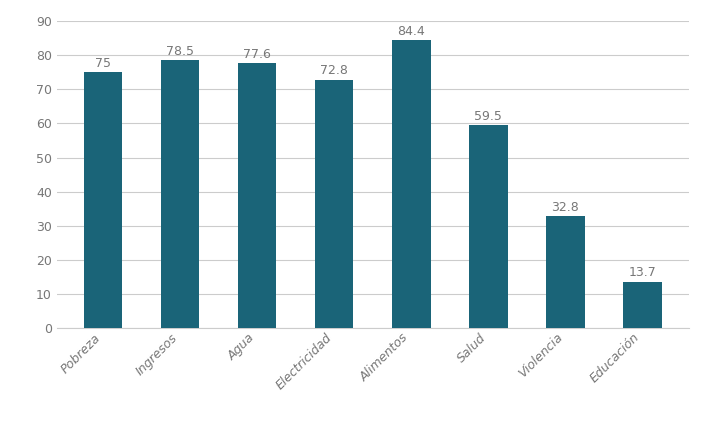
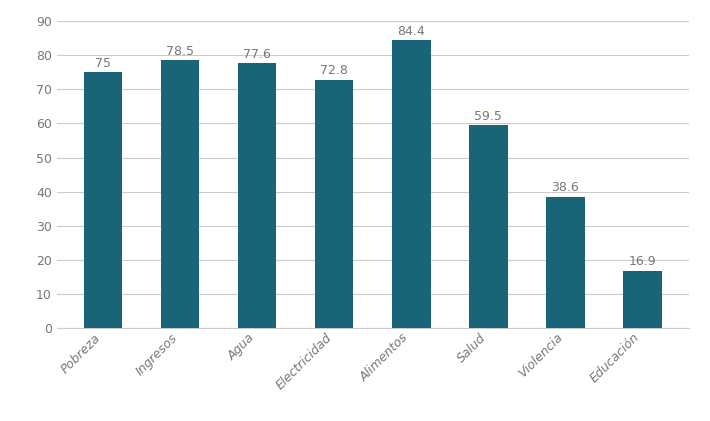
Violencia: 32.8 -> 38.6
Educación: 13.7 -> 16.9
